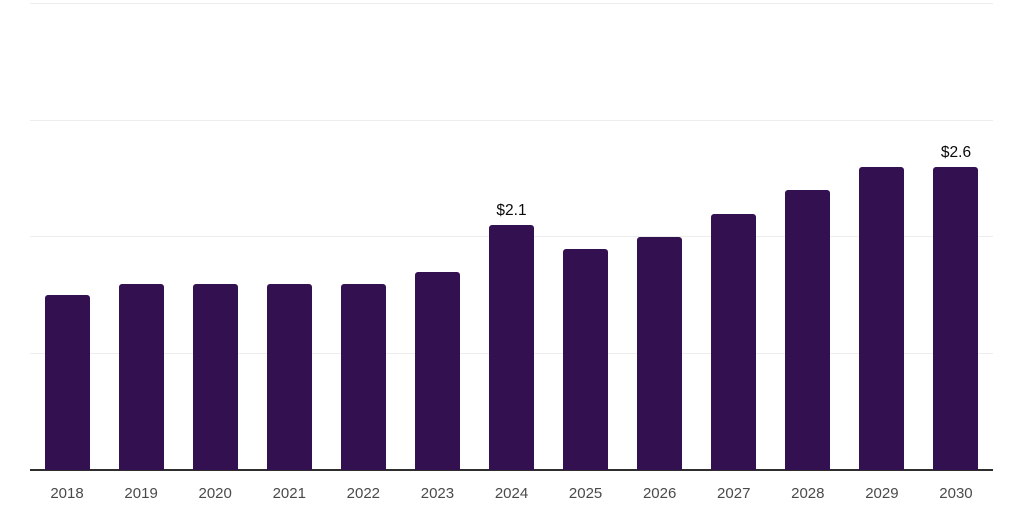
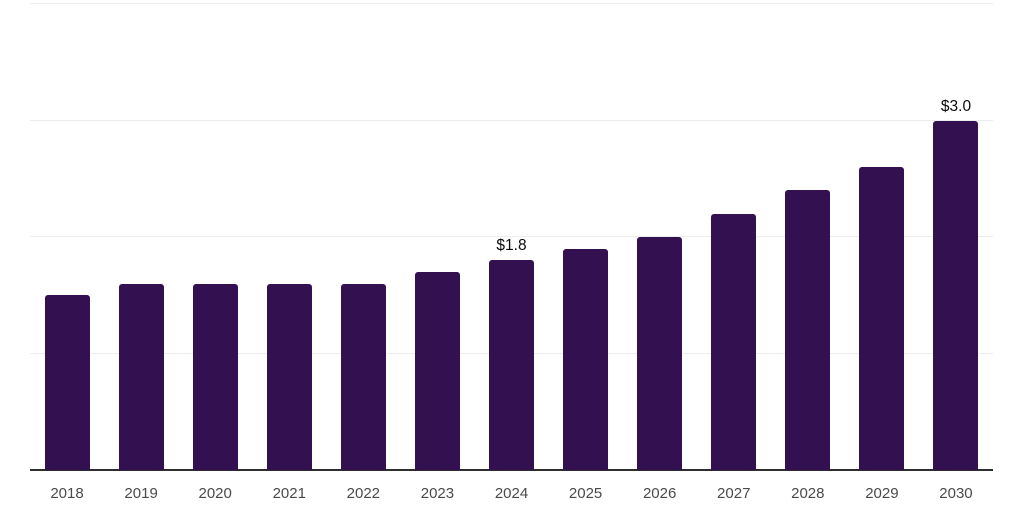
2024: $2.1 -> $1.8
2030: $2.6 -> $3.0
